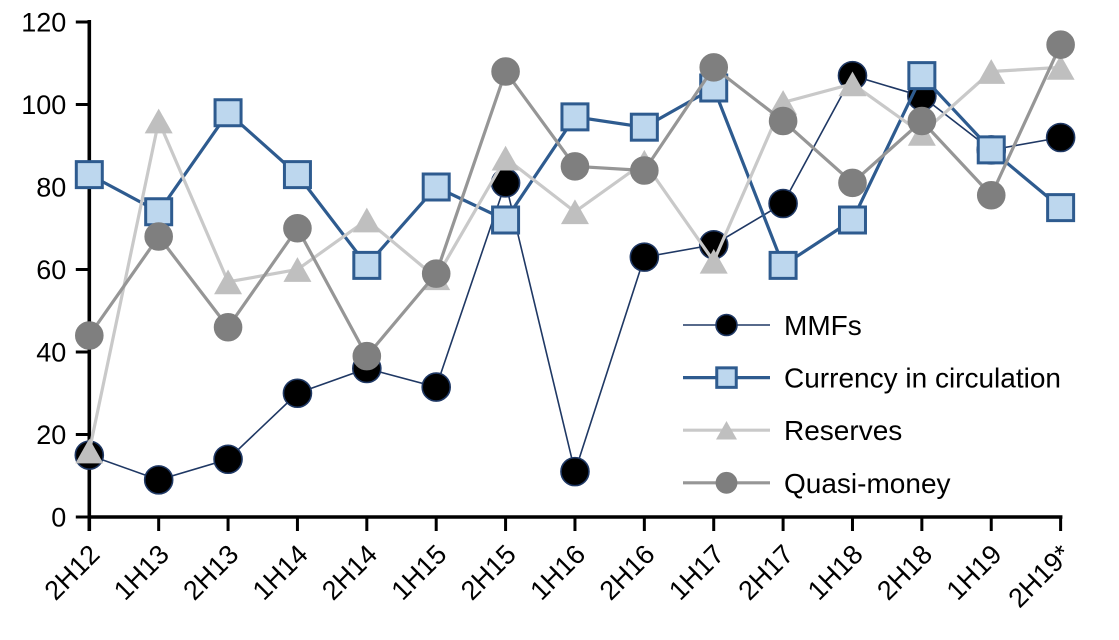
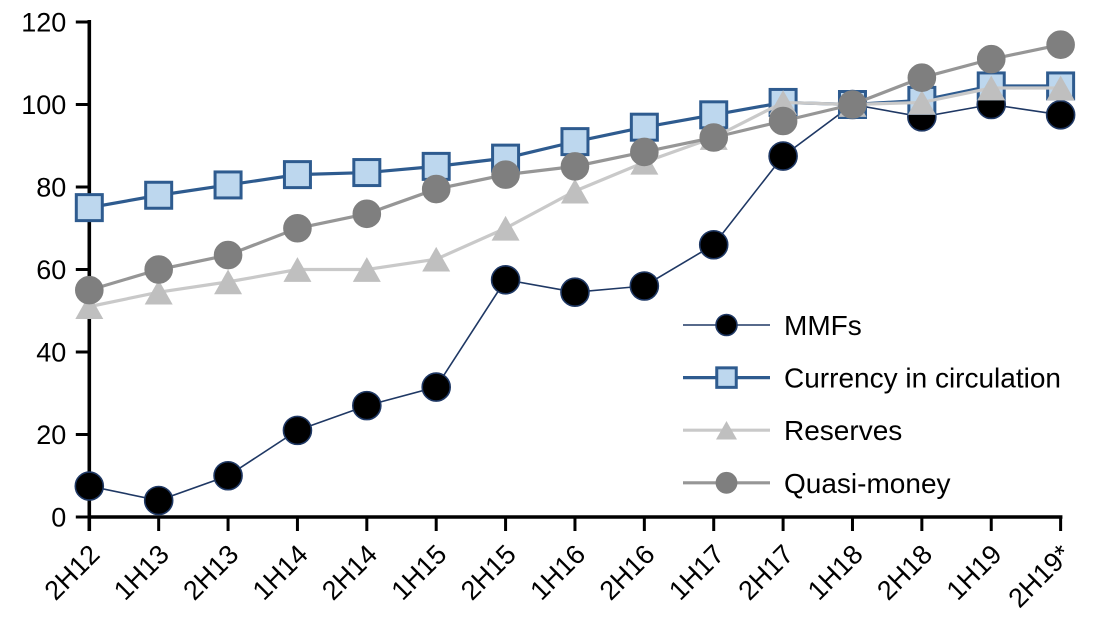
MMFs/2H12: 15 -> 8
Currency in circulation/2H12: 83 -> 75
Reserves/2H12: 16 -> 51
Quasi-money/2H12: 44 -> 55
MMFs/1H13: 9 -> 4
Currency in circulation/1H13: 74 -> 78
Reserves/1H13: 96 -> 54
Quasi-money/1H13: 68 -> 60
MMFs/2H13: 14 -> 10
Currency in circulation/2H13: 98 -> 80
Quasi-money/2H13: 46 -> 64
MMFs/1H14: 30 -> 21
MMFs/2H14: 36 -> 27
Currency in circulation/2H14: 61 -> 84
Reserves/2H14: 72 -> 60
Quasi-money/2H14: 39 -> 74
Currency in circulation/1H15: 80 -> 85
Reserves/1H15: 58 -> 62
Quasi-money/1H15: 59 -> 80
MMFs/2H15: 81 -> 58
Currency in circulation/2H15: 72 -> 87
Reserves/2H15: 87 -> 70
Quasi-money/2H15: 108 -> 83
MMFs/1H16: 11 -> 54
Currency in circulation/1H16: 97 -> 91
Reserves/1H16: 74 -> 79
MMFs/2H16: 63 -> 56
Quasi-money/2H16: 84 -> 88
Currency in circulation/1H17: 104 -> 98
Reserves/1H17: 62 -> 92
Quasi-money/1H17: 109 -> 92
MMFs/2H17: 76 -> 88
Currency in circulation/2H17: 61 -> 100
MMFs/1H18: 107 -> 100
Currency in circulation/1H18: 72 -> 100
Reserves/1H18: 105 -> 100
Quasi-money/1H18: 81 -> 100
MMFs/2H18: 102 -> 97
Currency in circulation/2H18: 107 -> 101
Reserves/2H18: 93 -> 100
Quasi-money/2H18: 96 -> 106
MMFs/1H19: 89 -> 100
Currency in circulation/1H19: 89 -> 104
Reserves/1H19: 108 -> 104
Quasi-money/1H19: 78 -> 111
MMFs/2H19*: 92 -> 98
Currency in circulation/2H19*: 75 -> 104
Reserves/2H19*: 109 -> 104
